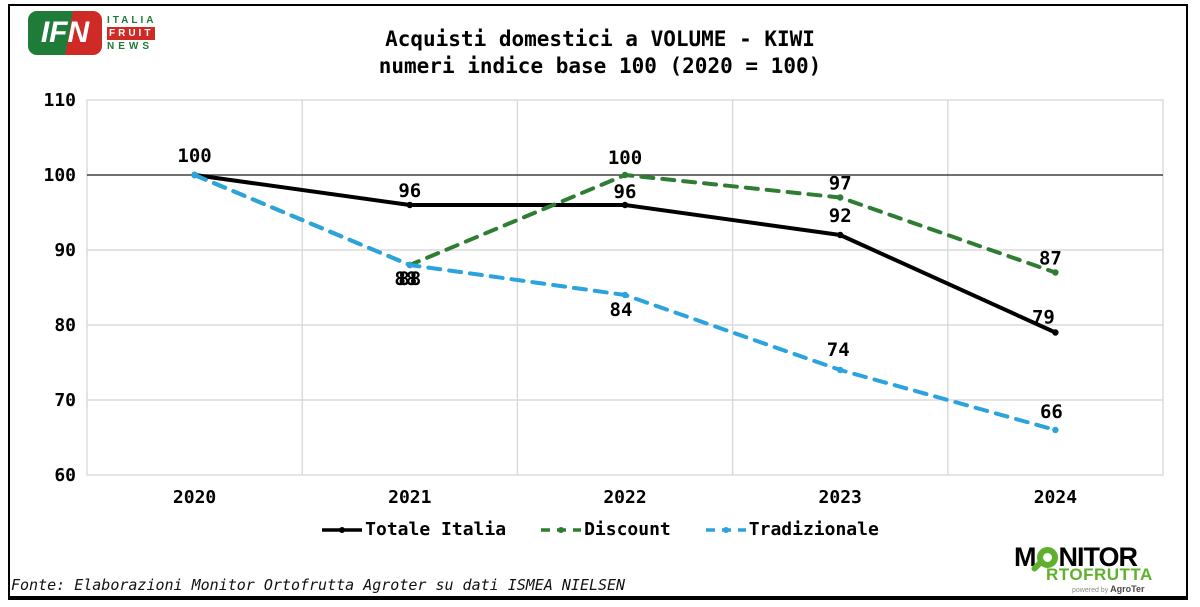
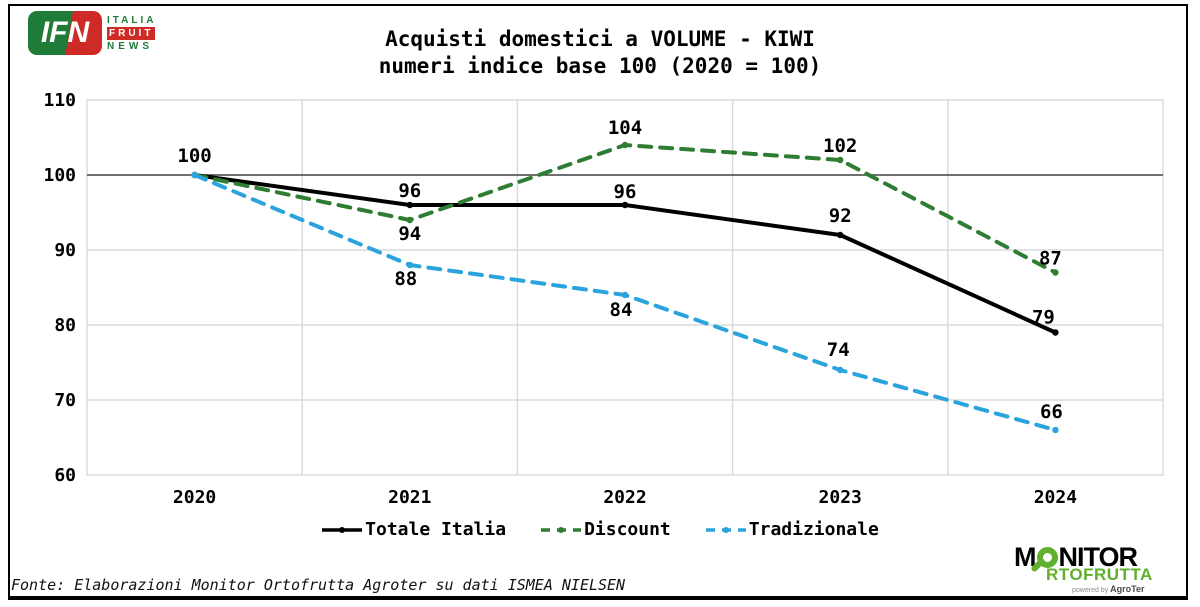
Discount/2021: 88 -> 94
Discount/2022: 100 -> 104
Discount/2023: 97 -> 102
